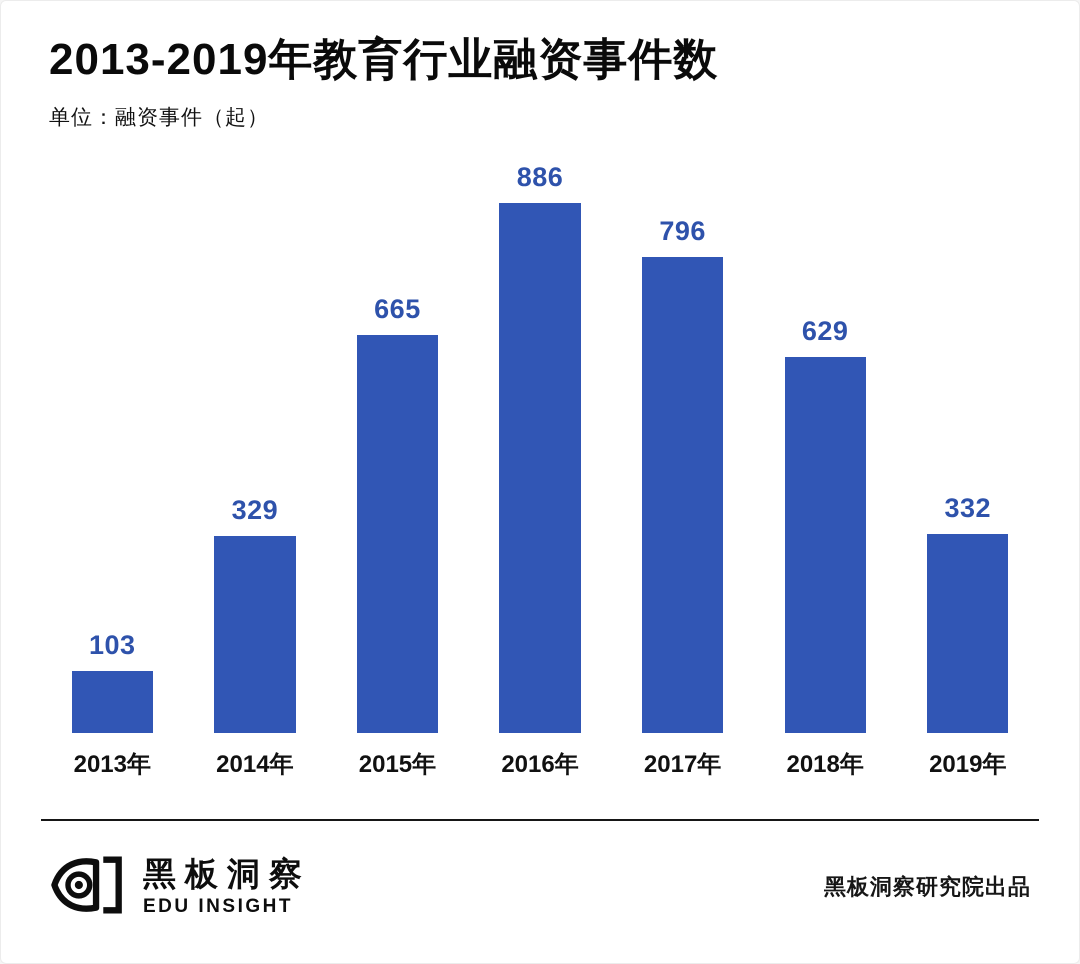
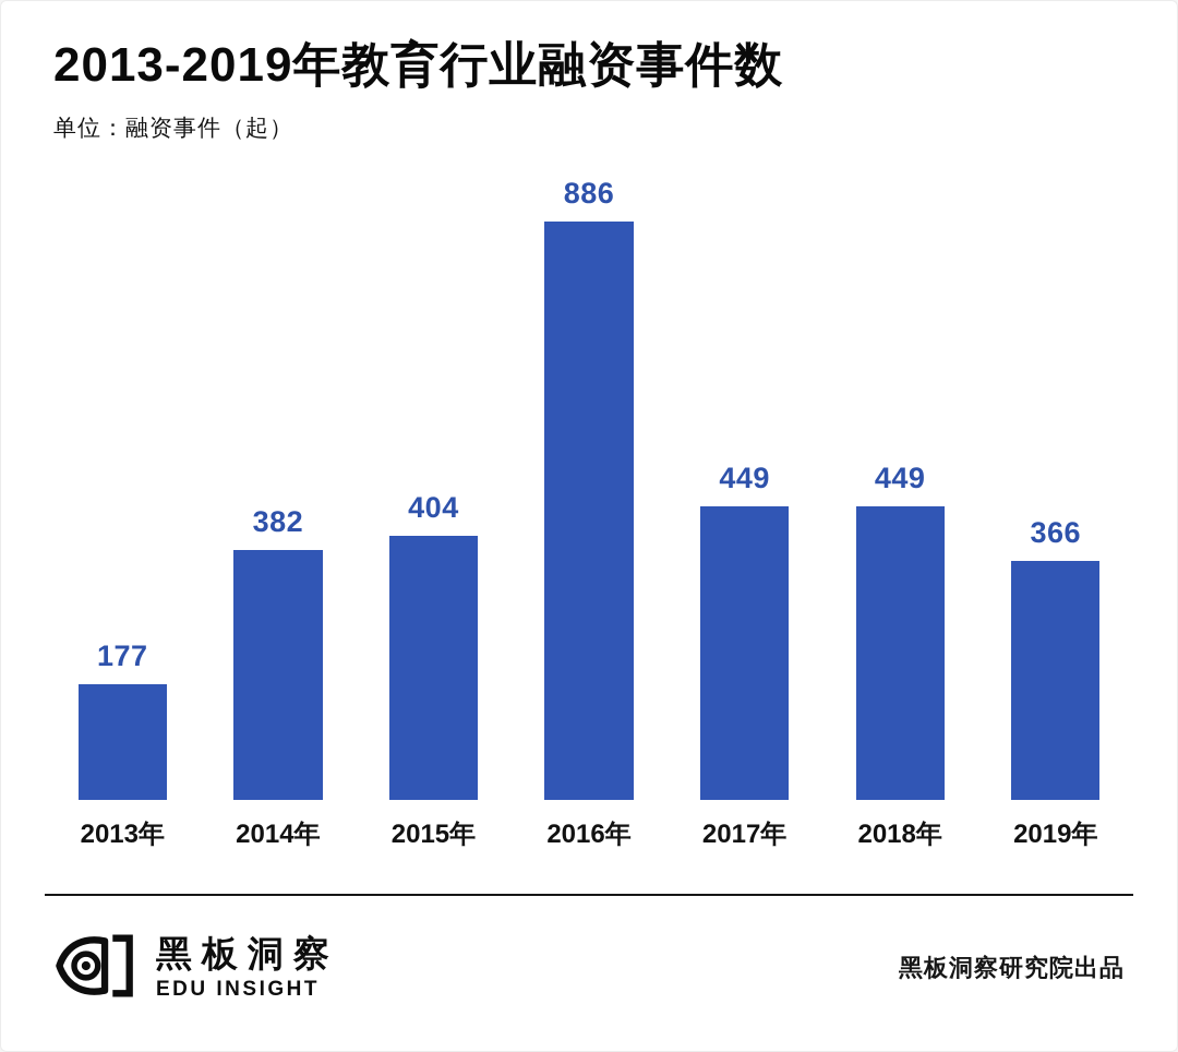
2013年: 103 -> 177
2014年: 329 -> 382
2015年: 665 -> 404
2017年: 796 -> 449
2018年: 629 -> 449
2019年: 332 -> 366
